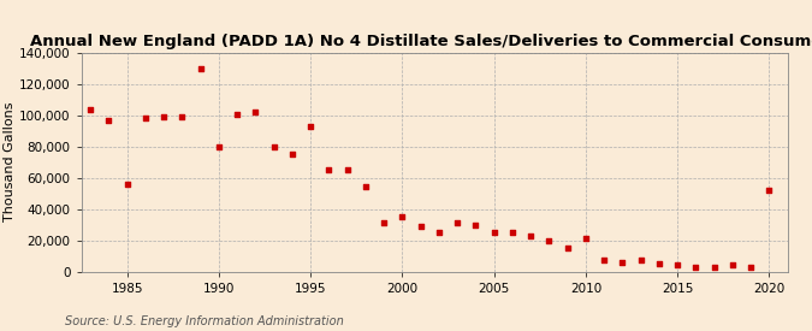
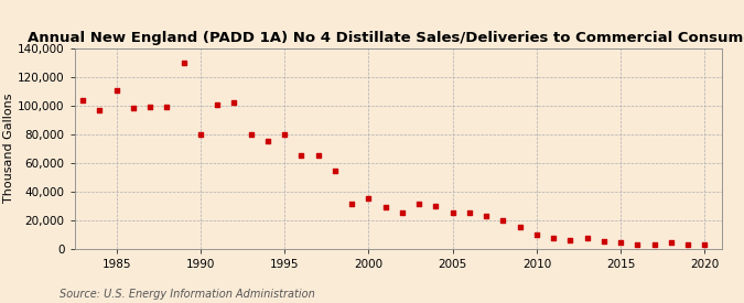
1985: 56,000 -> 111,000
1995: 93,000 -> 80,000
2010: 21,000 -> 10,000
2020: 52,000 -> 3,000
